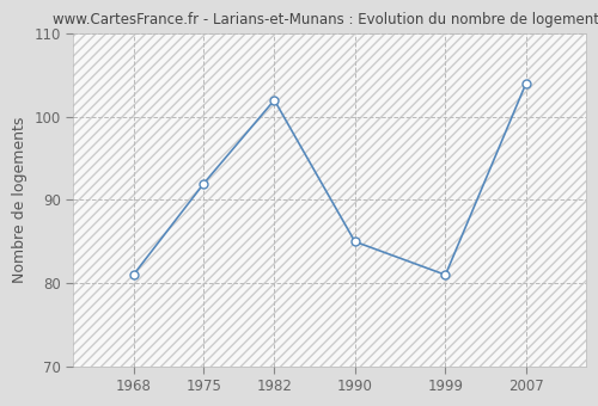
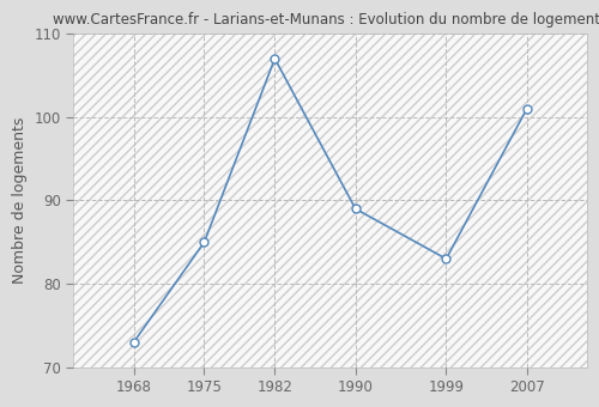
1968: 81 -> 73
1975: 92 -> 85
1982: 102 -> 107
1990: 85 -> 89
1999: 81 -> 83
2007: 104 -> 101
